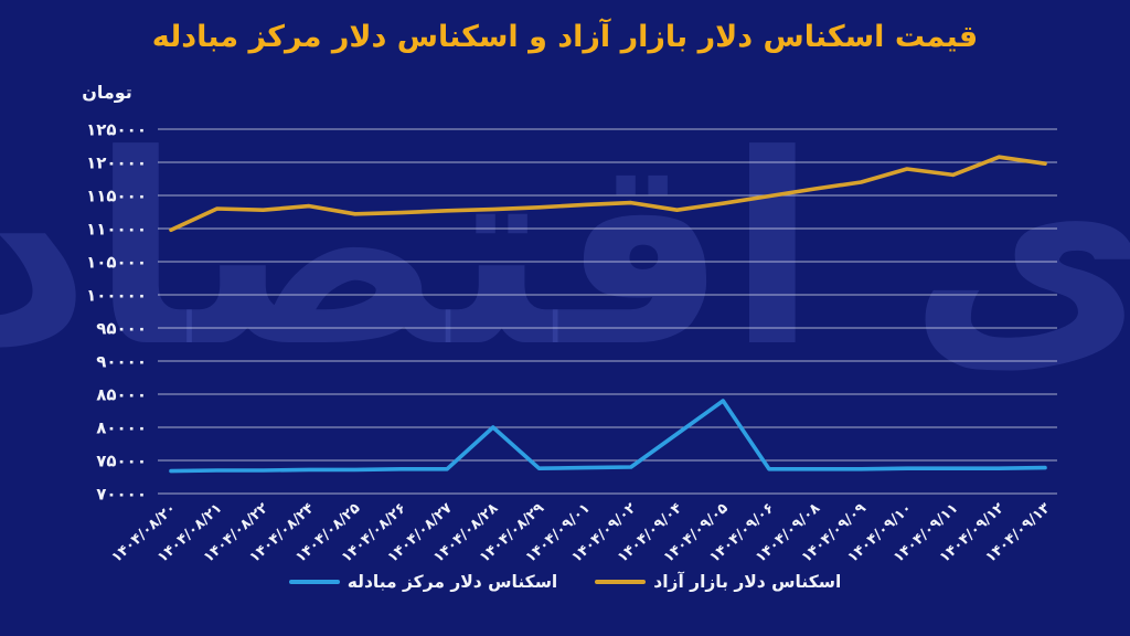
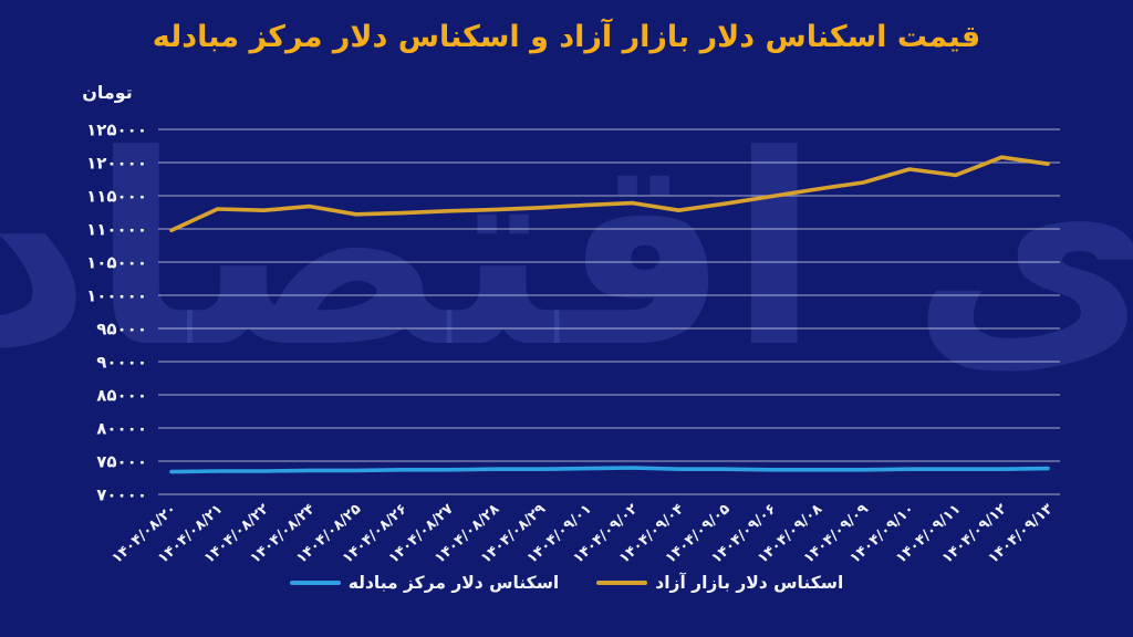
اسکناس دلار مرکز مبادله/۱۴۰۴/۰۸/۲۸: 80000 -> 74000
اسکناس دلار مرکز مبادله/۱۴۰۴/۰۹/۰۴: 79000 -> 74000
اسکناس دلار مرکز مبادله/۱۴۰۴/۰۹/۰۵: 84000 -> 74000
